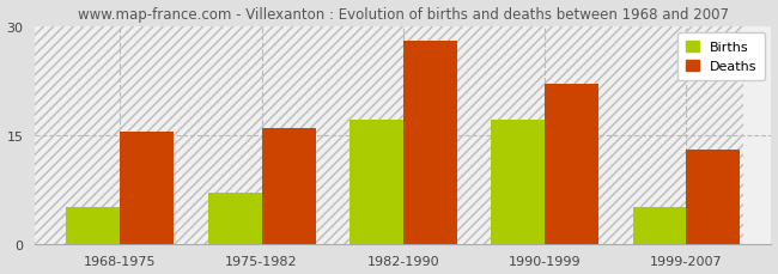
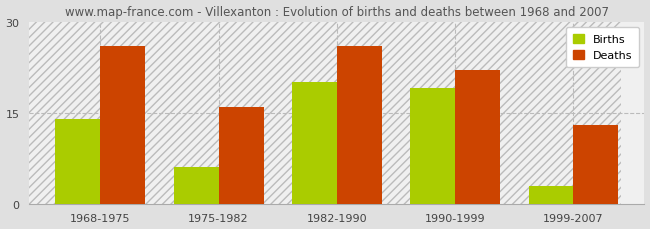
Births/1968-1975: 5 -> 14
Deaths/1968-1975: 15.5 -> 26.0
Births/1975-1982: 7 -> 6
Births/1982-1990: 17 -> 20
Deaths/1982-1990: 28.0 -> 26.0
Births/1990-1999: 17 -> 19
Births/1999-2007: 5 -> 3
